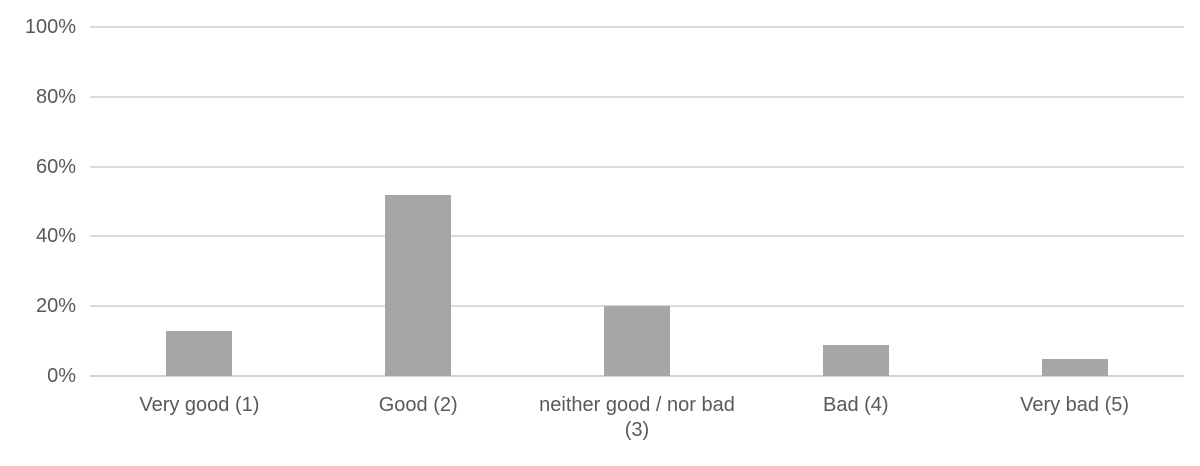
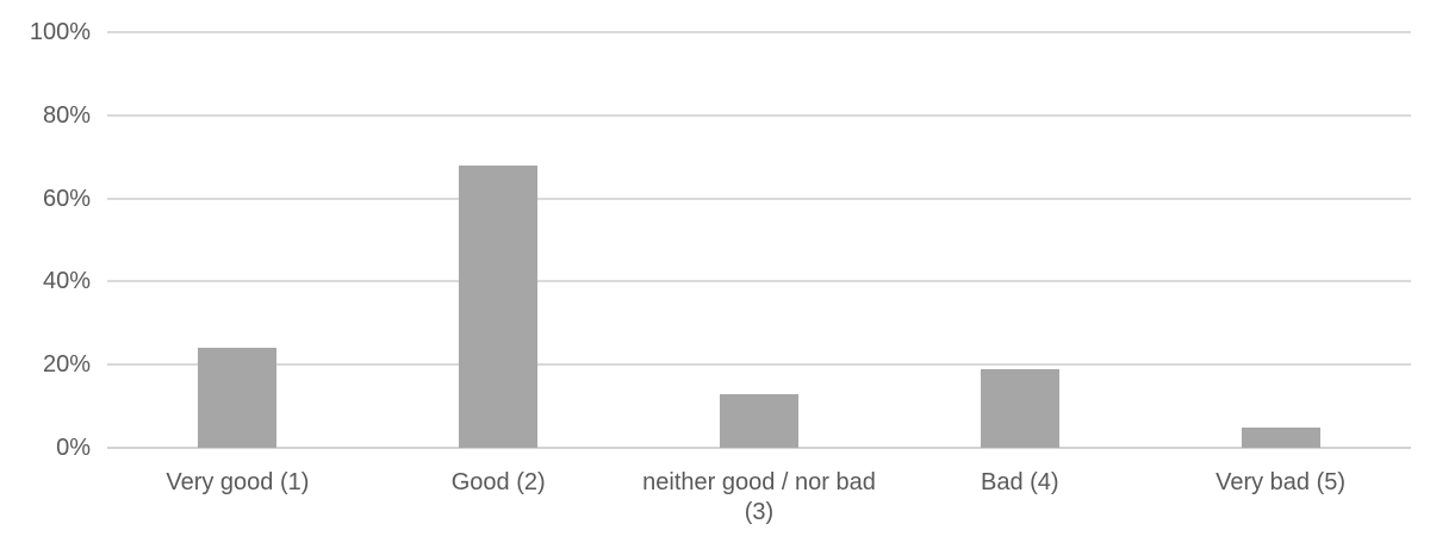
Very good (1): 13% -> 24%
Good (2): 52% -> 68%
neither good / nor bad (3): 20% -> 13%
Bad (4): 9% -> 19%
